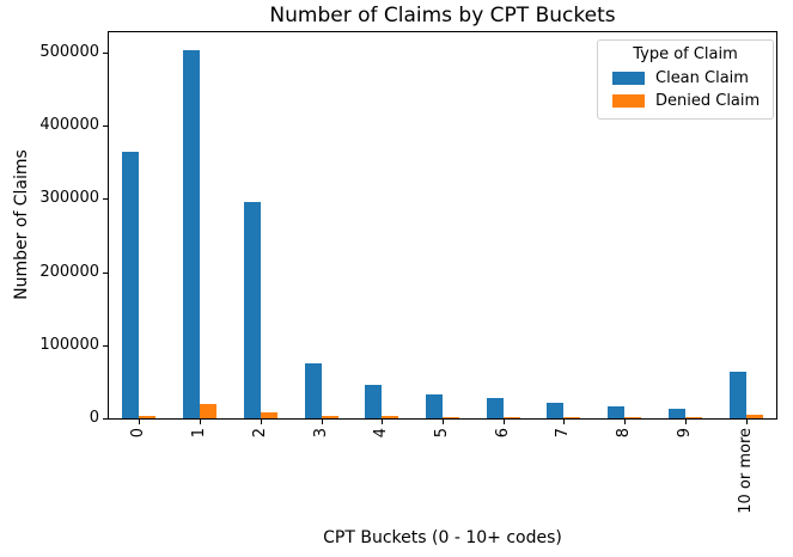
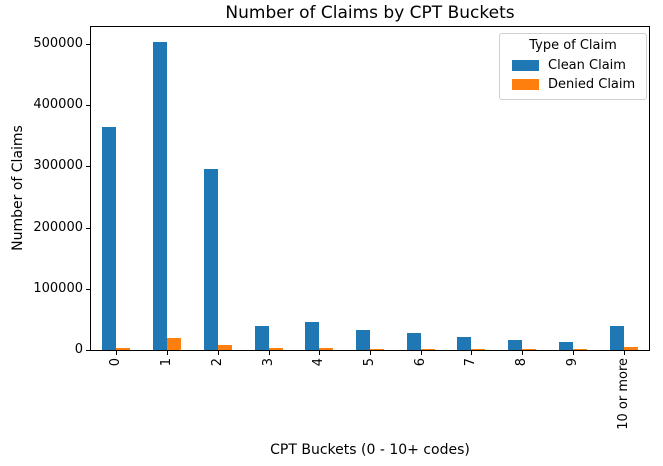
Clean Claim/3: 80000 -> 40000
Clean Claim/10 or more: 60000 -> 40000
